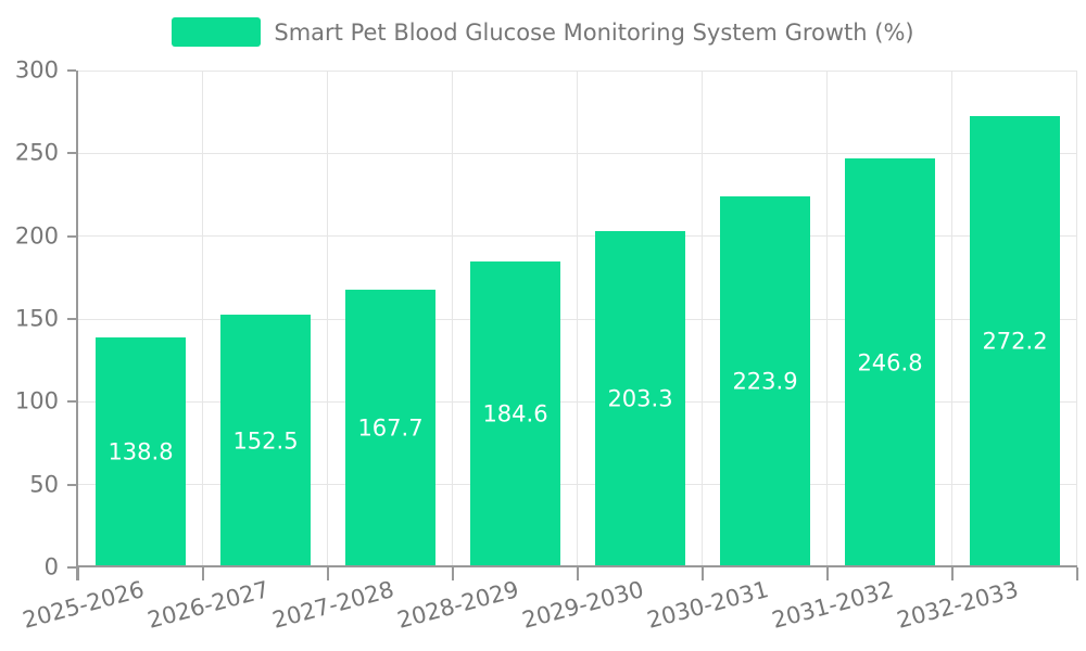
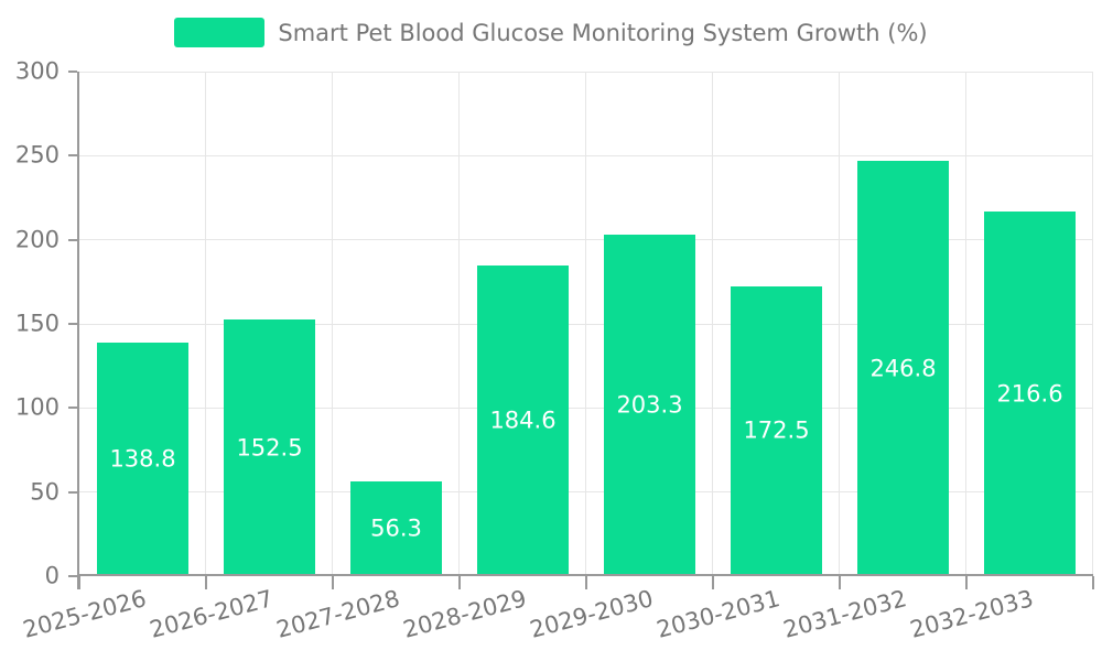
2027-2028: 167.7 -> 56.3
2030-2031: 223.9 -> 172.5
2032-2033: 272.2 -> 216.6
